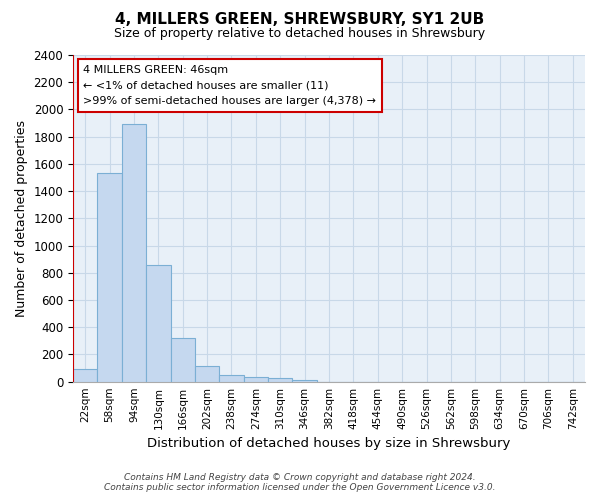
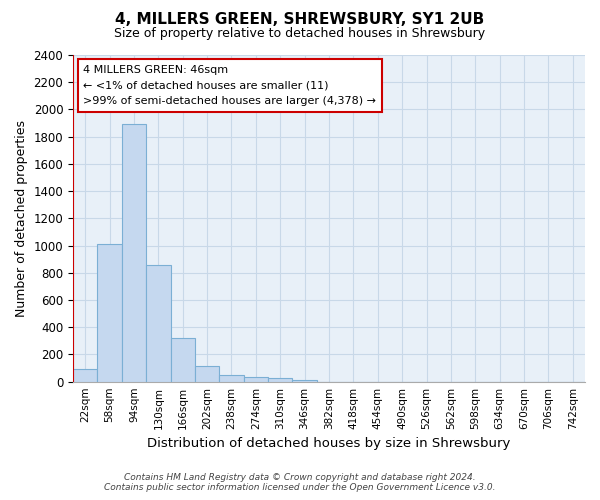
58sqm: 1530 -> 1010
